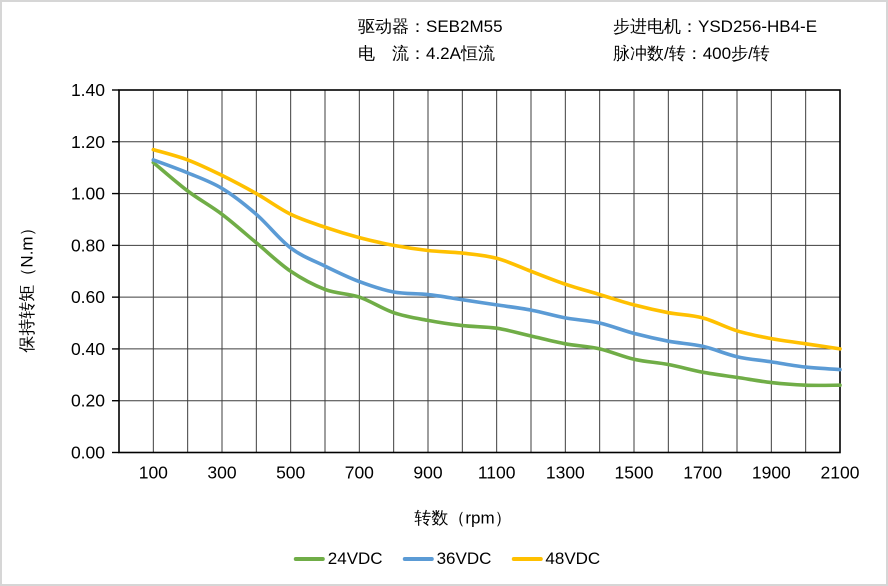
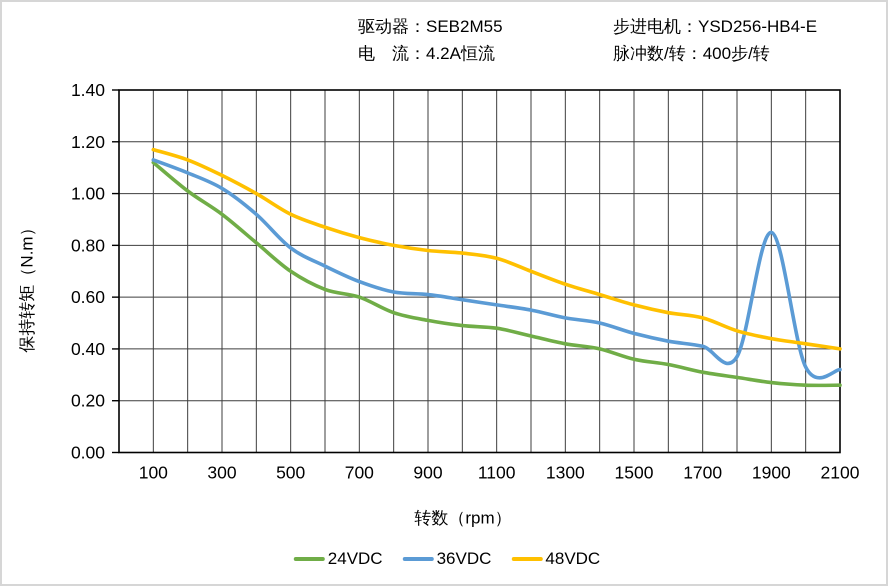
36VDC/1900: 0.35 -> 0.85
